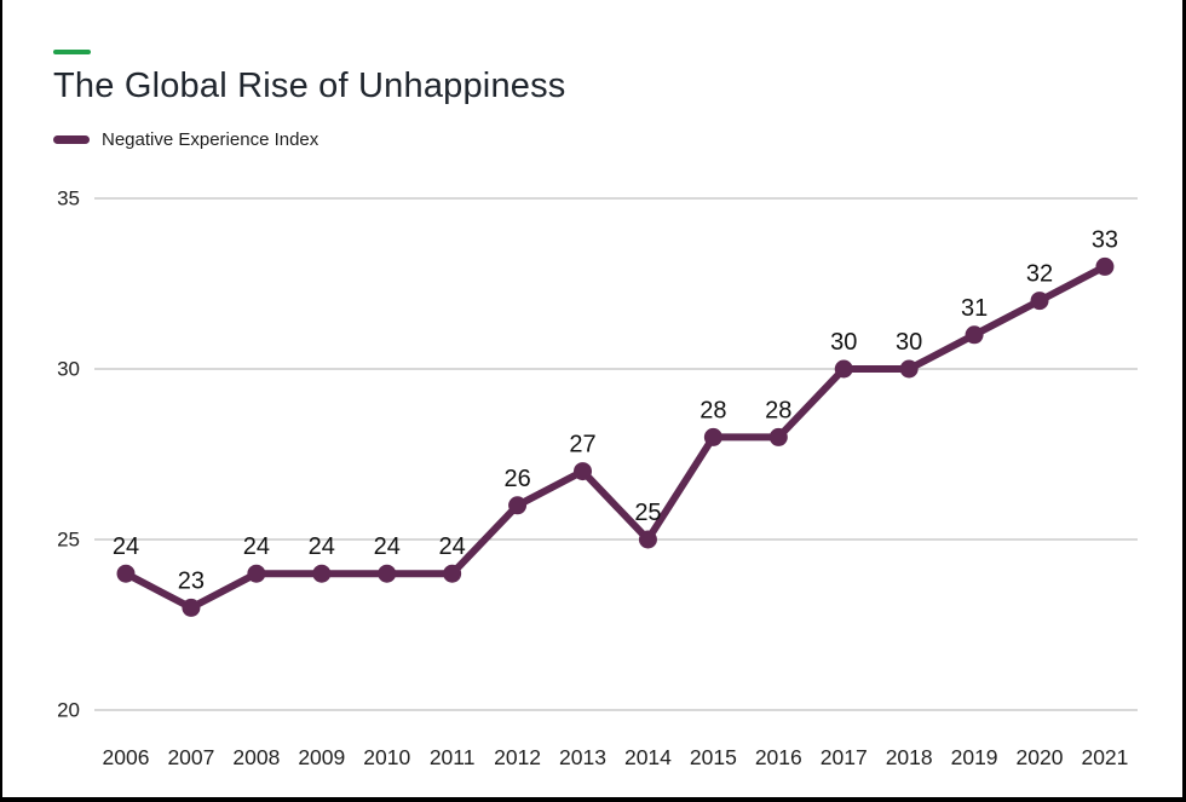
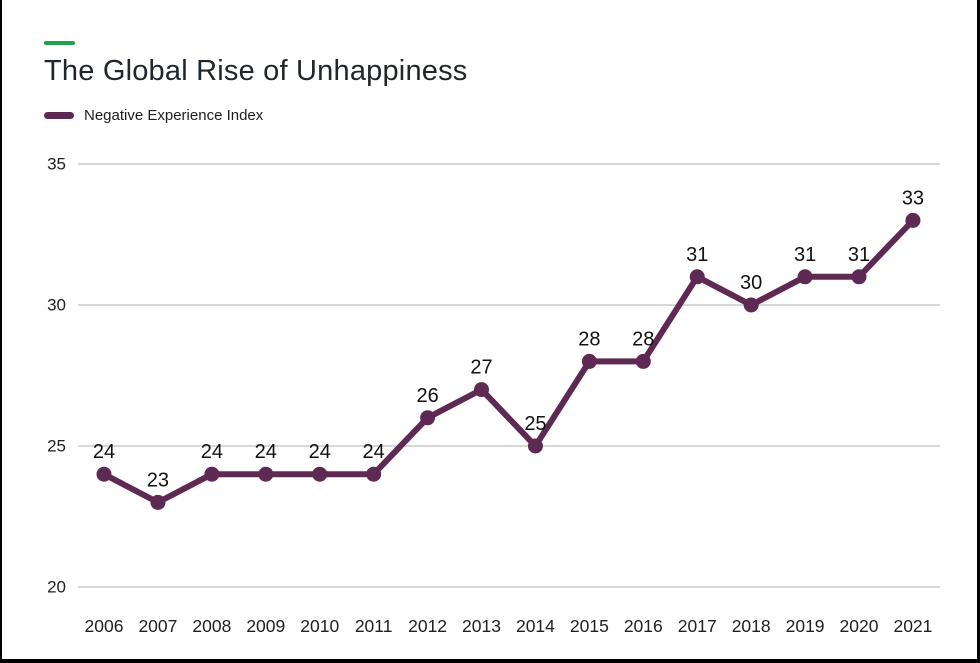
2017: 30 -> 31
2020: 32 -> 31
